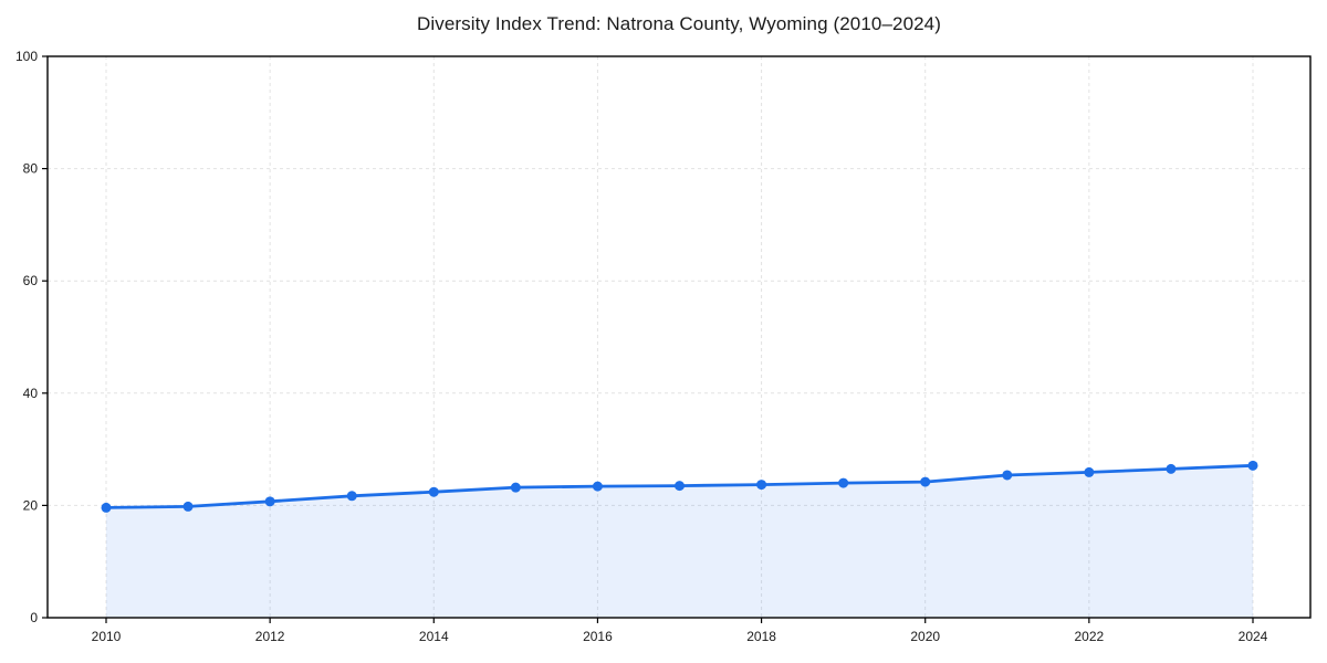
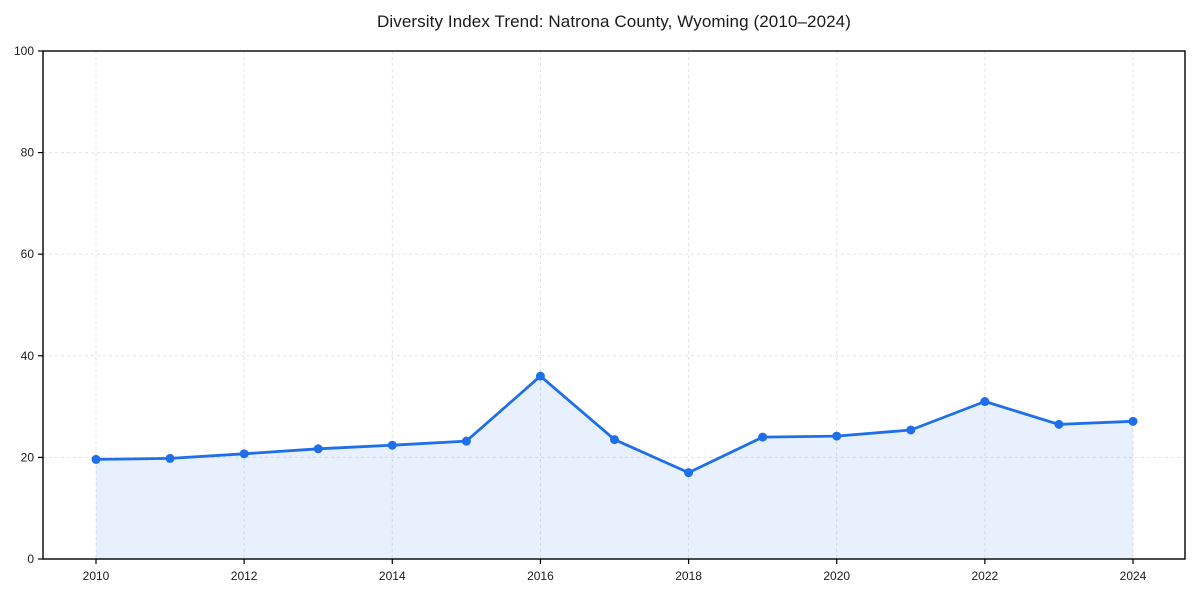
2016: 23 -> 36
2018: 24 -> 17
2022: 26 -> 31
